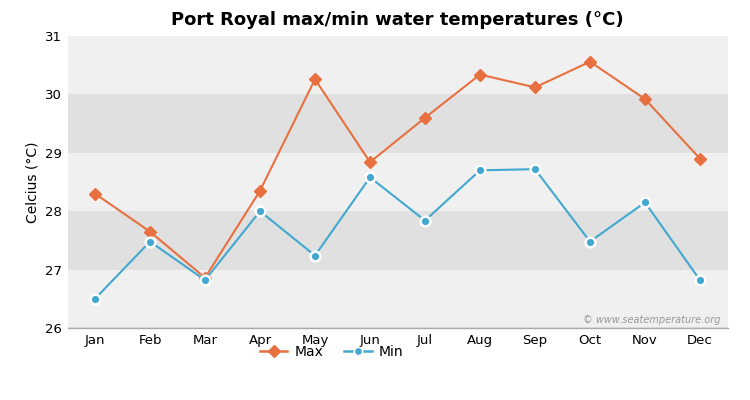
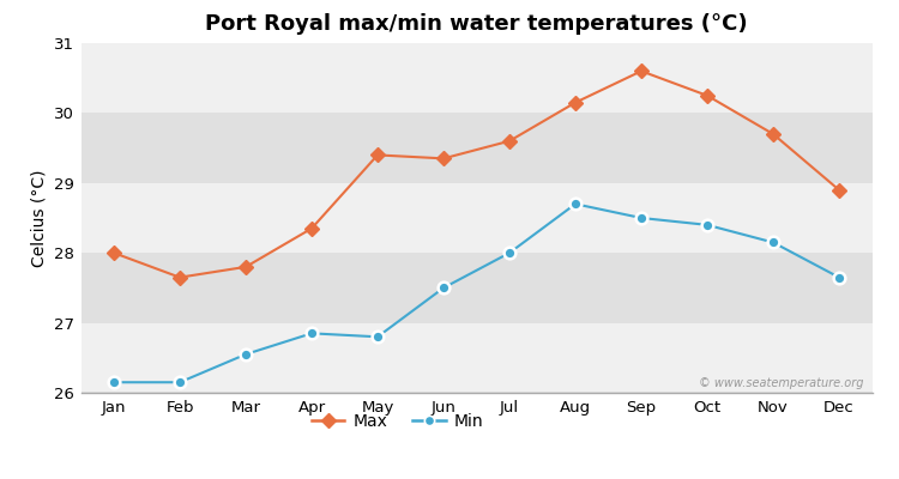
Max/Jan: 28.30 -> 28.00
Min/Jan: 26.50 -> 26.15
Min/Feb: 27.48 -> 26.15
Max/Mar: 26.86 -> 27.80
Min/Mar: 26.82 -> 26.55
Min/Apr: 28.00 -> 26.85
Max/May: 30.26 -> 29.40
Min/May: 27.24 -> 26.80
Max/Jun: 28.84 -> 29.35
Min/Jun: 28.58 -> 27.50
Min/Jul: 27.84 -> 28.00
Max/Aug: 30.34 -> 30.15
Max/Sep: 30.12 -> 30.60
Min/Sep: 28.72 -> 28.50
Max/Oct: 30.56 -> 30.25
Min/Oct: 27.48 -> 28.40
Max/Nov: 29.92 -> 29.70
Min/Dec: 26.82 -> 27.65
